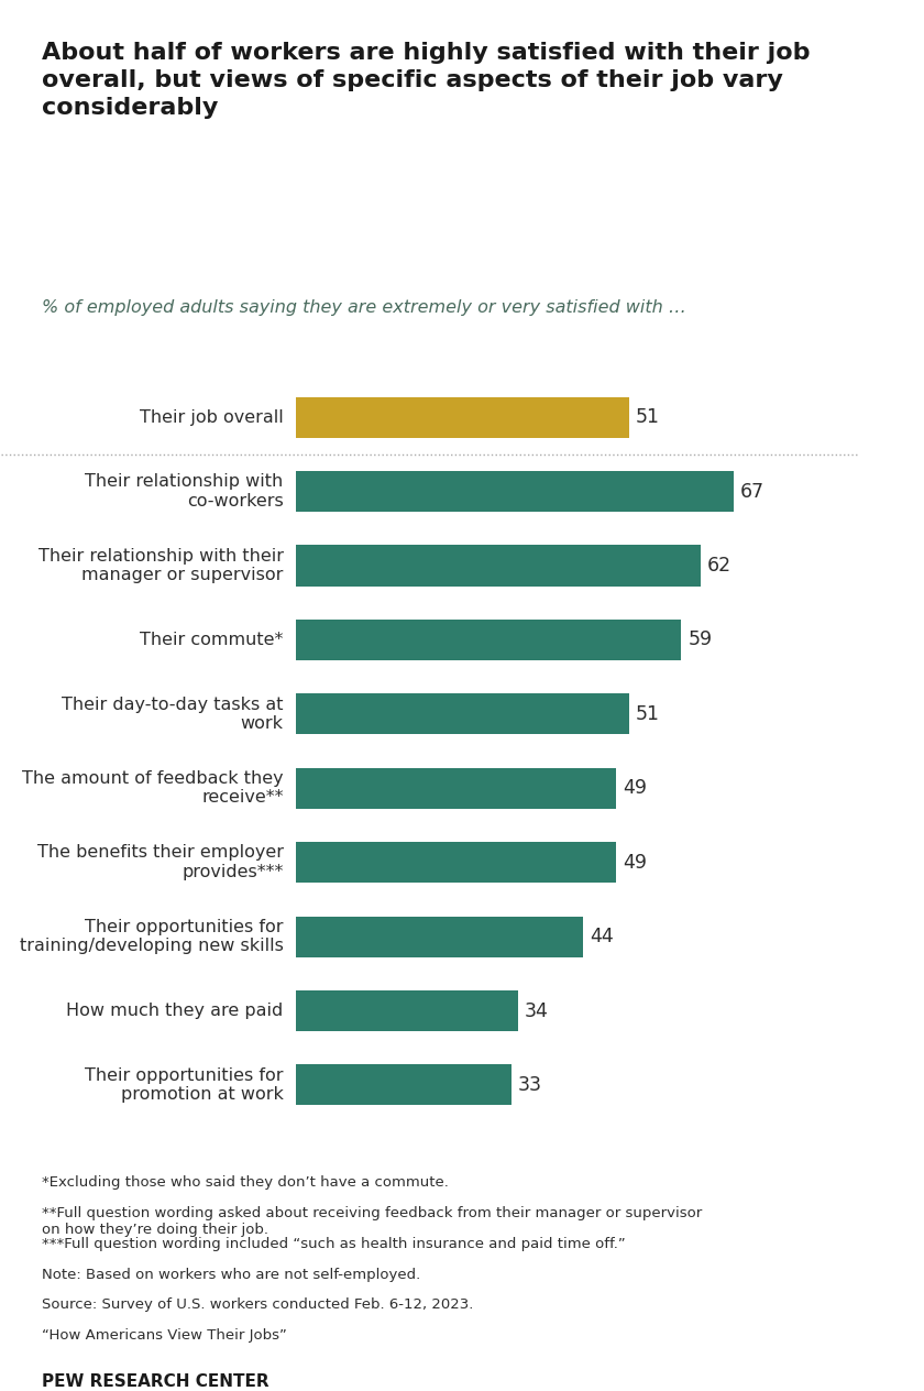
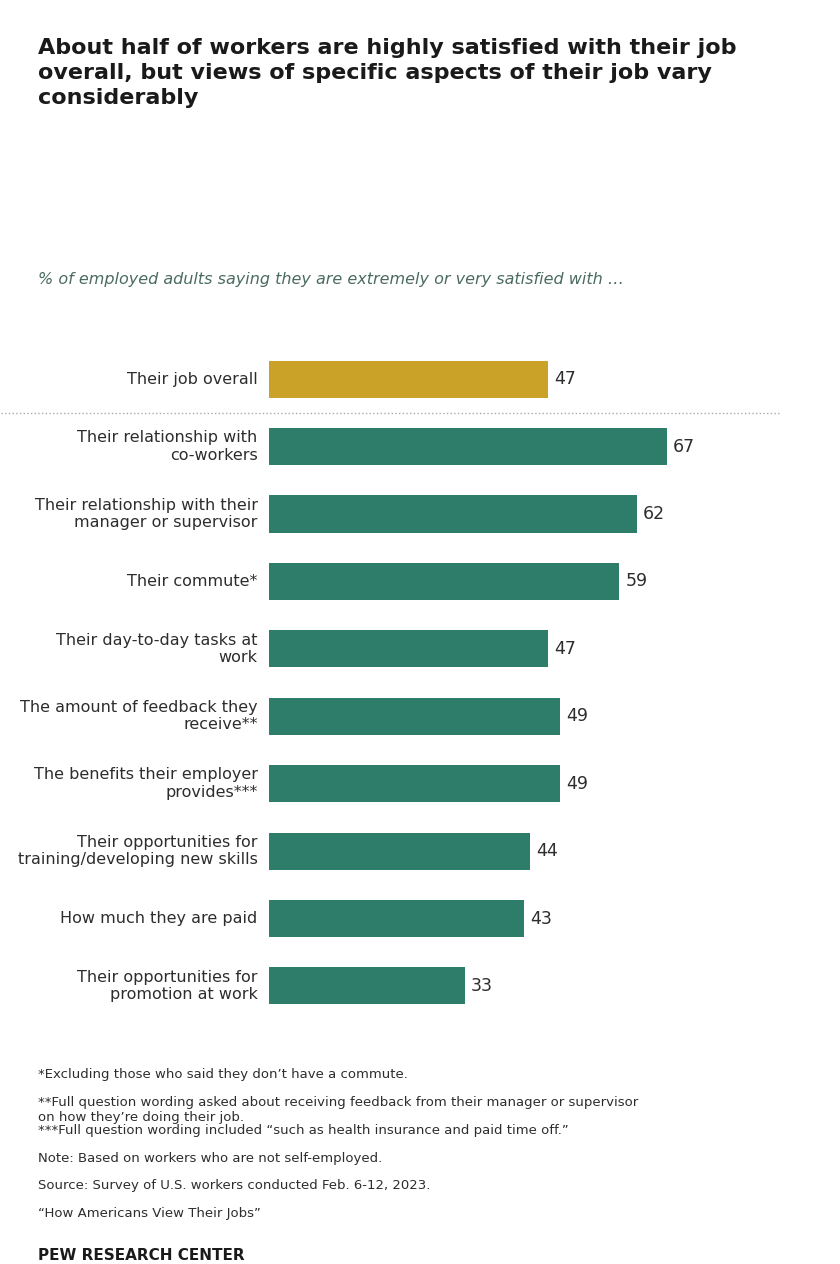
Their job overall: 51 -> 47
Their day-to-day tasks at work: 51 -> 47
How much they are paid: 34 -> 43
